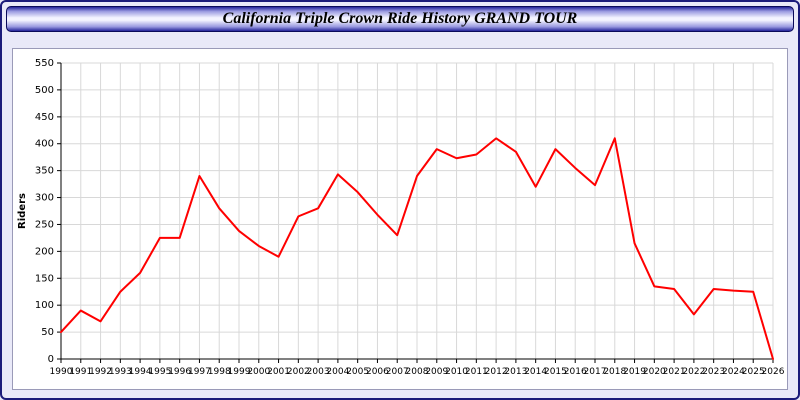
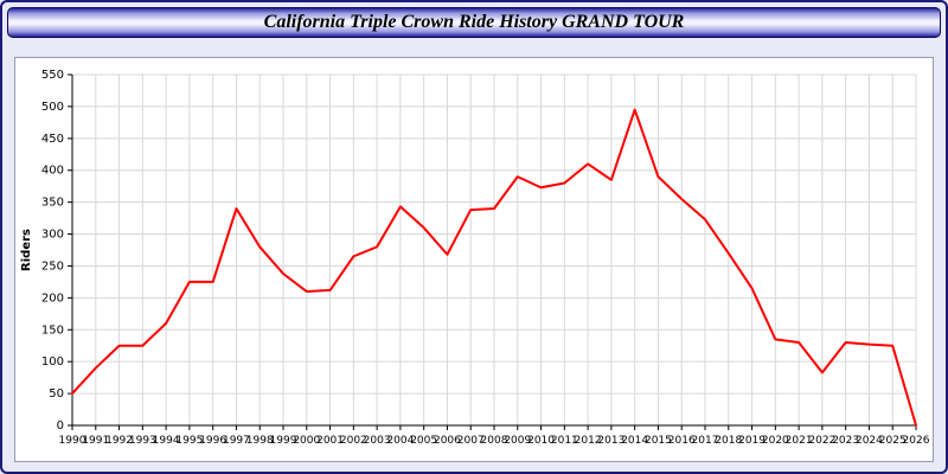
1992: 70 -> 120
2001: 190 -> 210
2007: 230 -> 340
2014: 320 -> 500
2018: 410 -> 270
